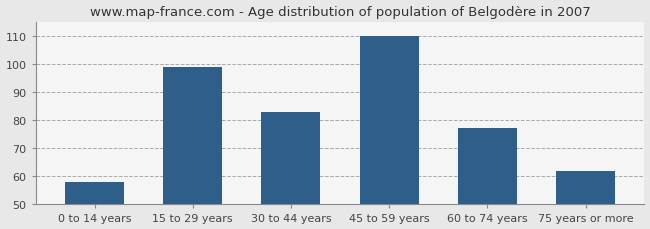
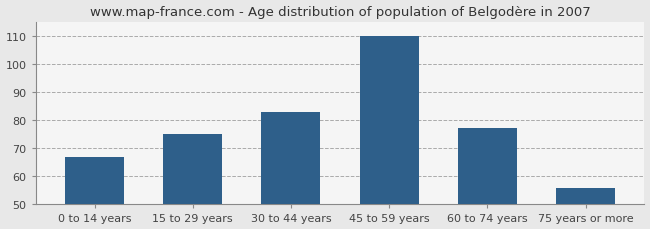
0 to 14 years: 58 -> 67
15 to 29 years: 99 -> 75
75 years or more: 62 -> 56
